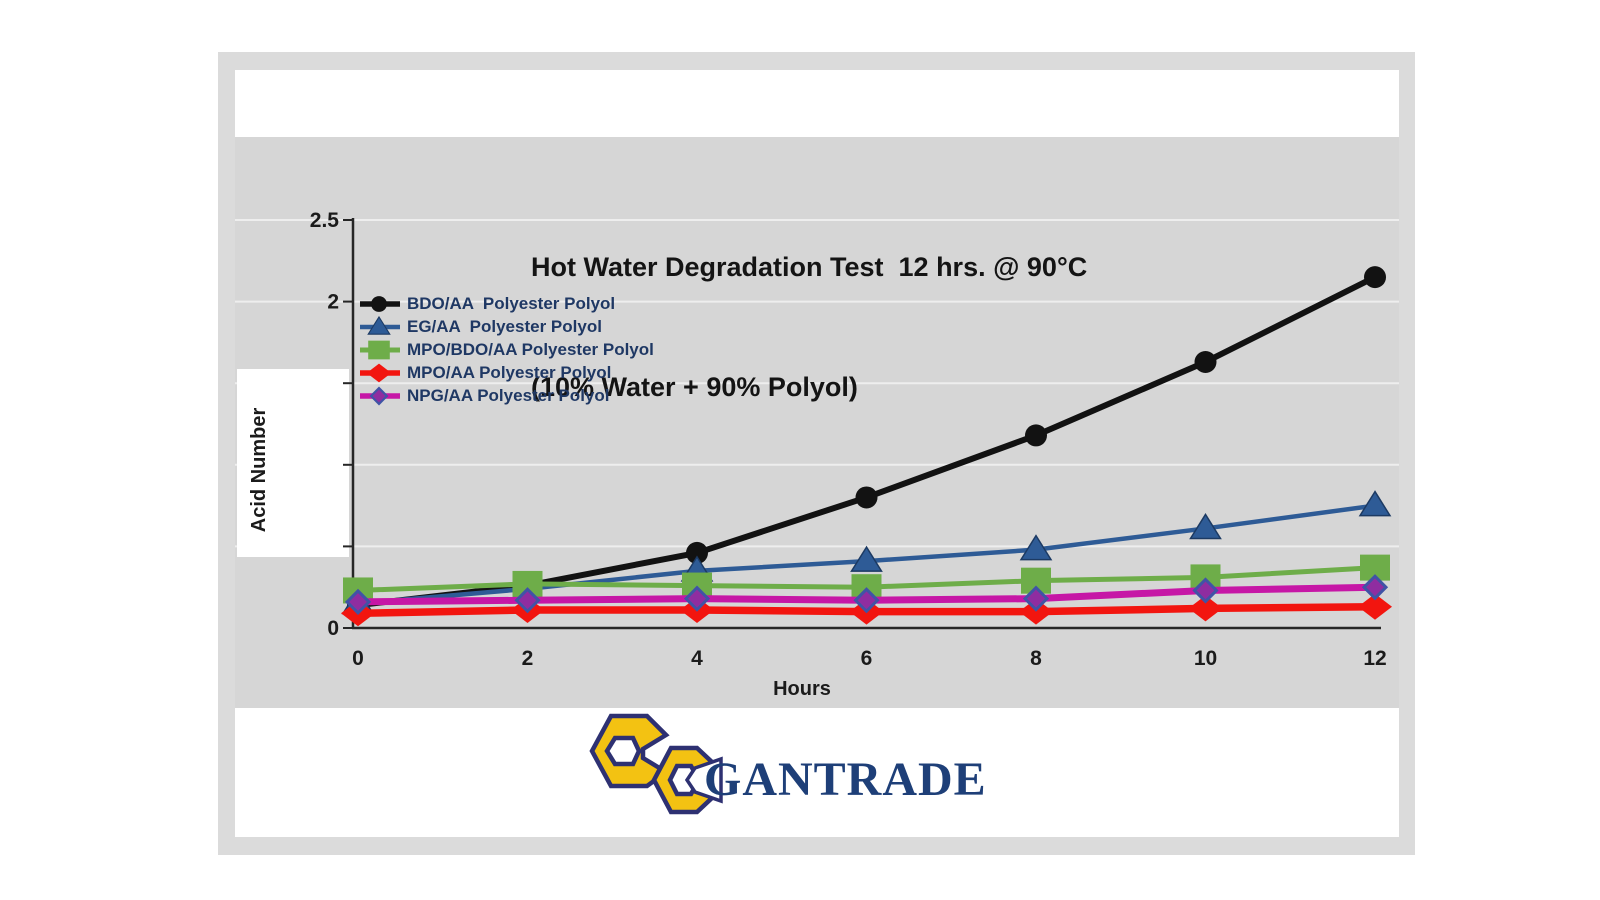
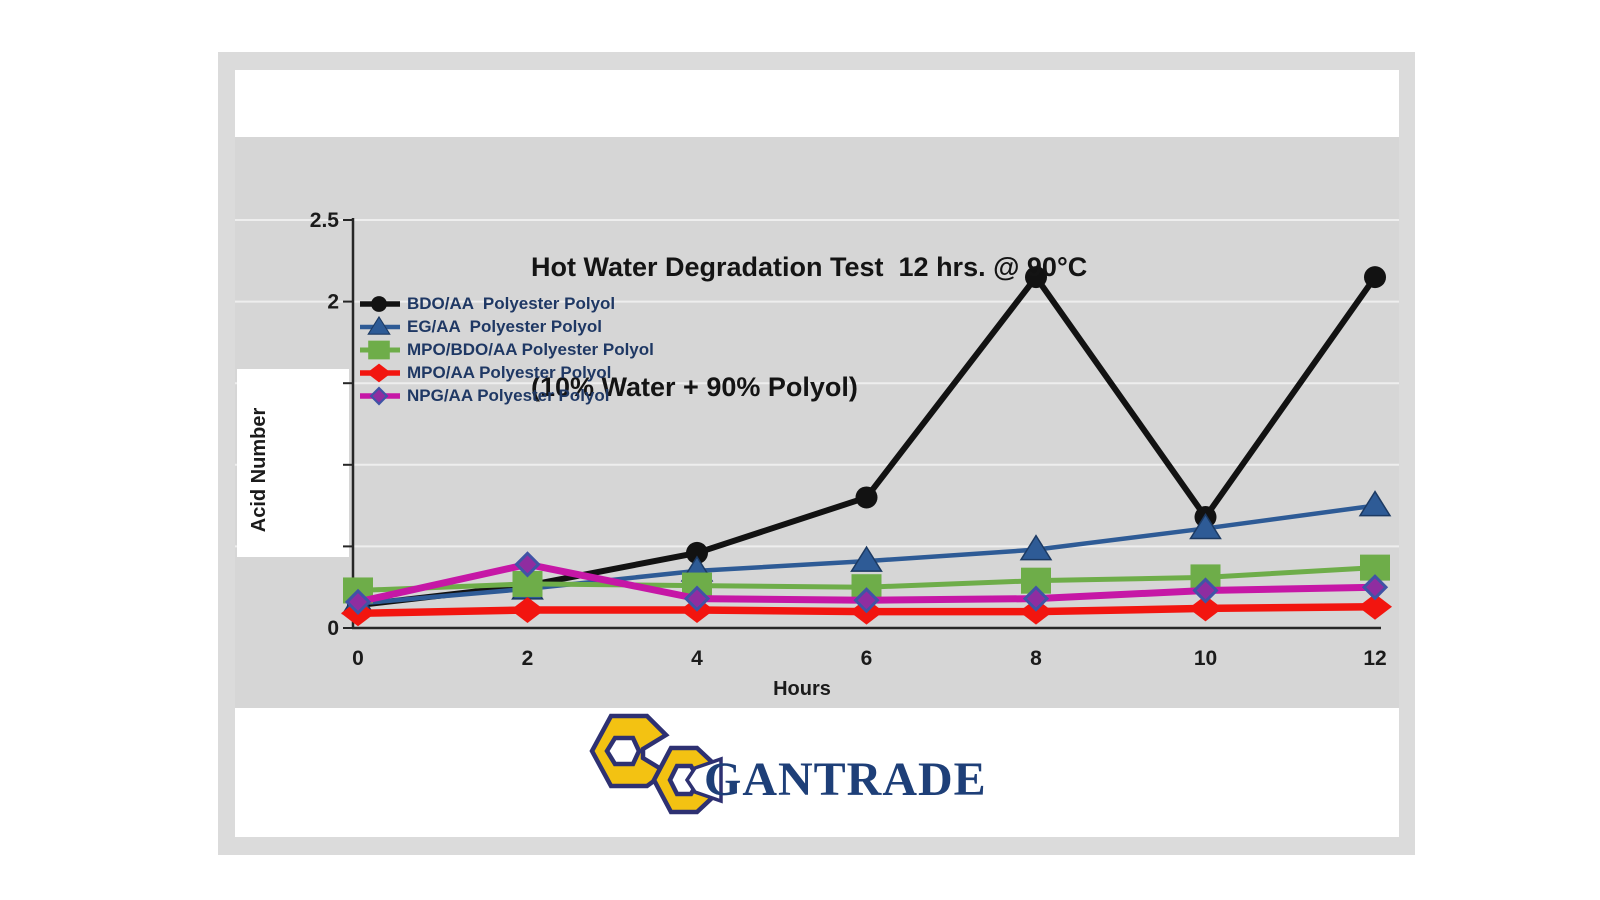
NPG/AA Polyester Polyol/2: 0.17 -> 0.39
BDO/AA Polyester Polyol/8: 1.18 -> 2.15
BDO/AA Polyester Polyol/10: 1.63 -> 0.68
